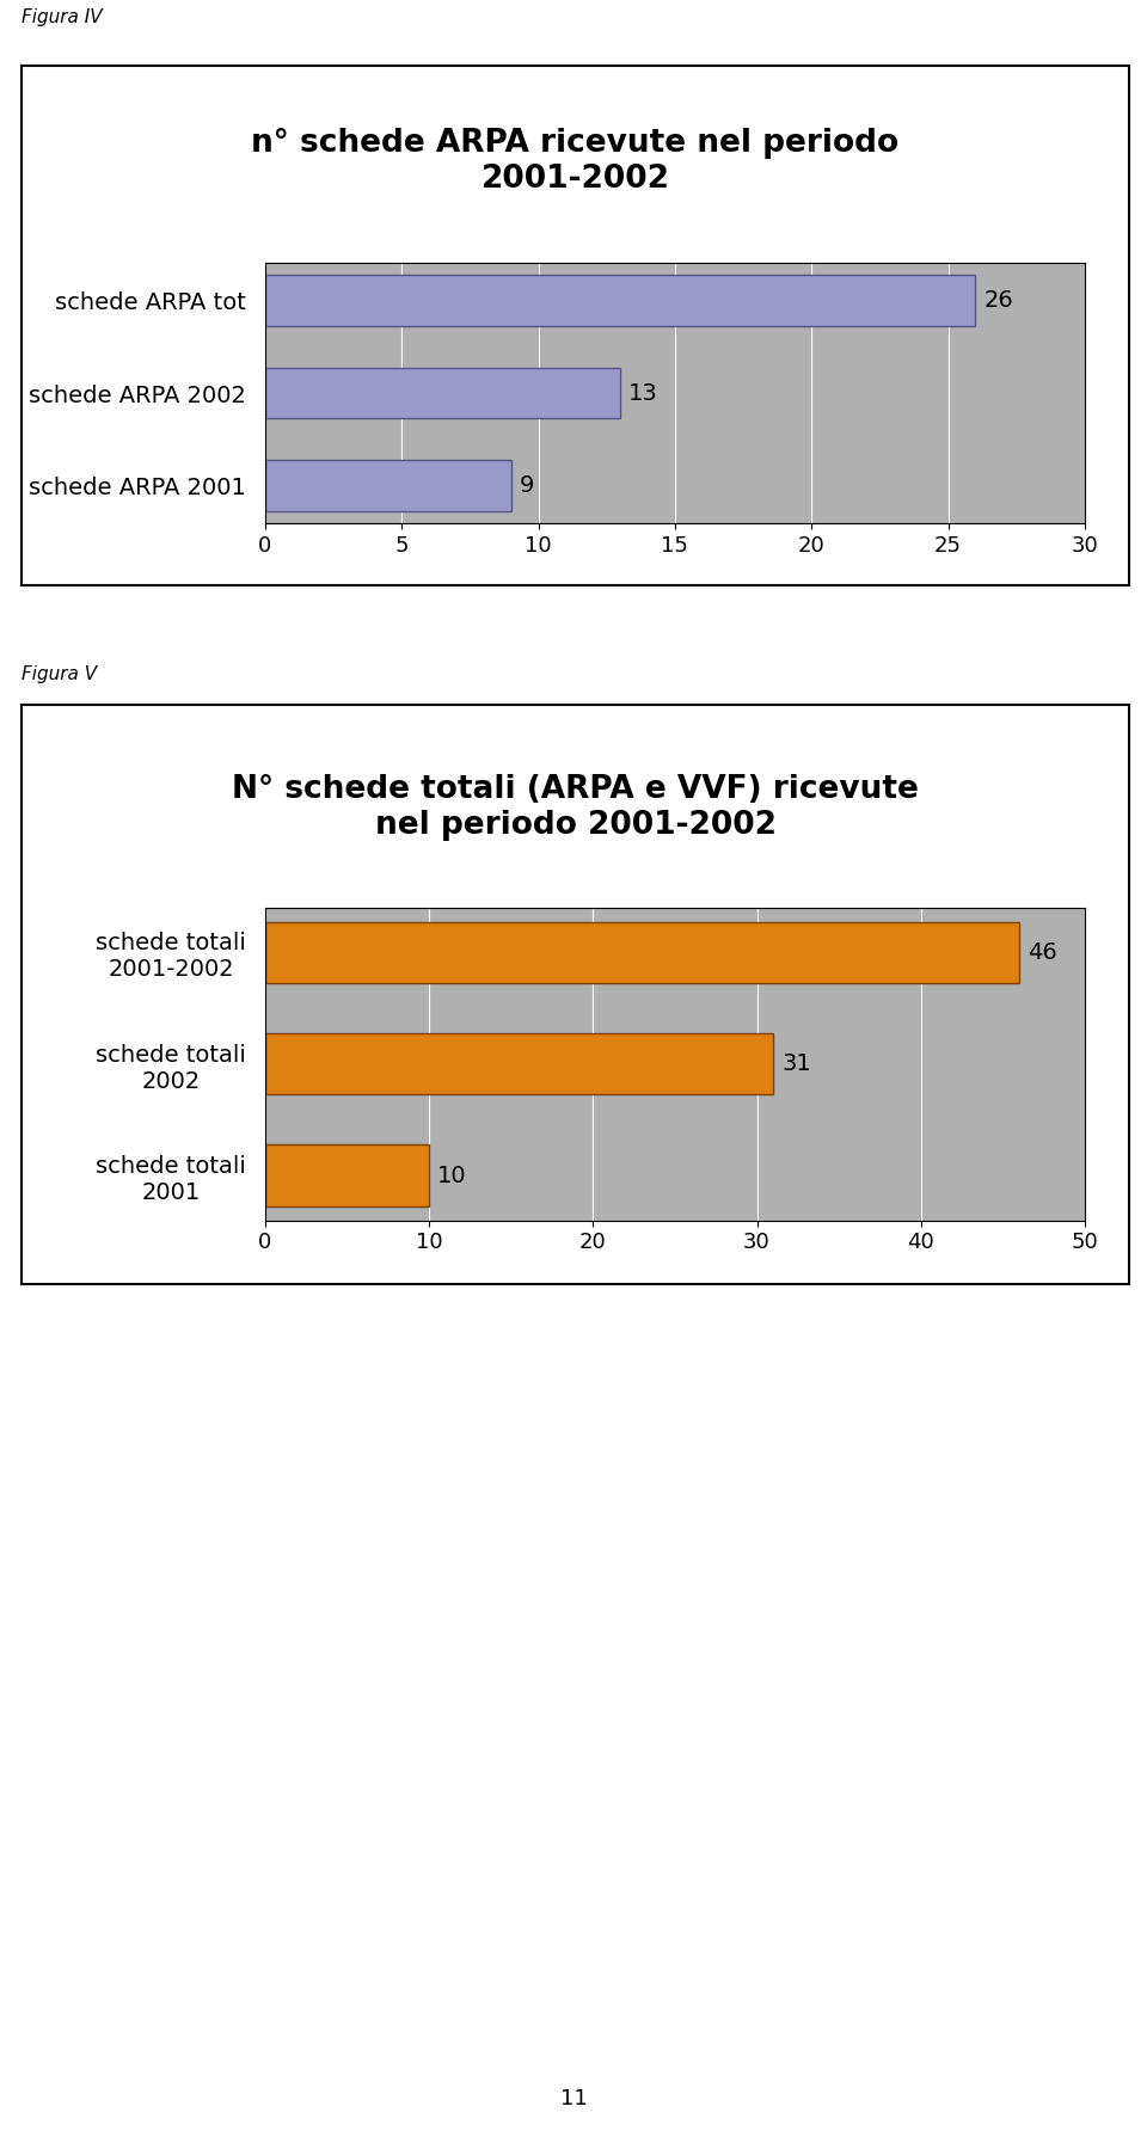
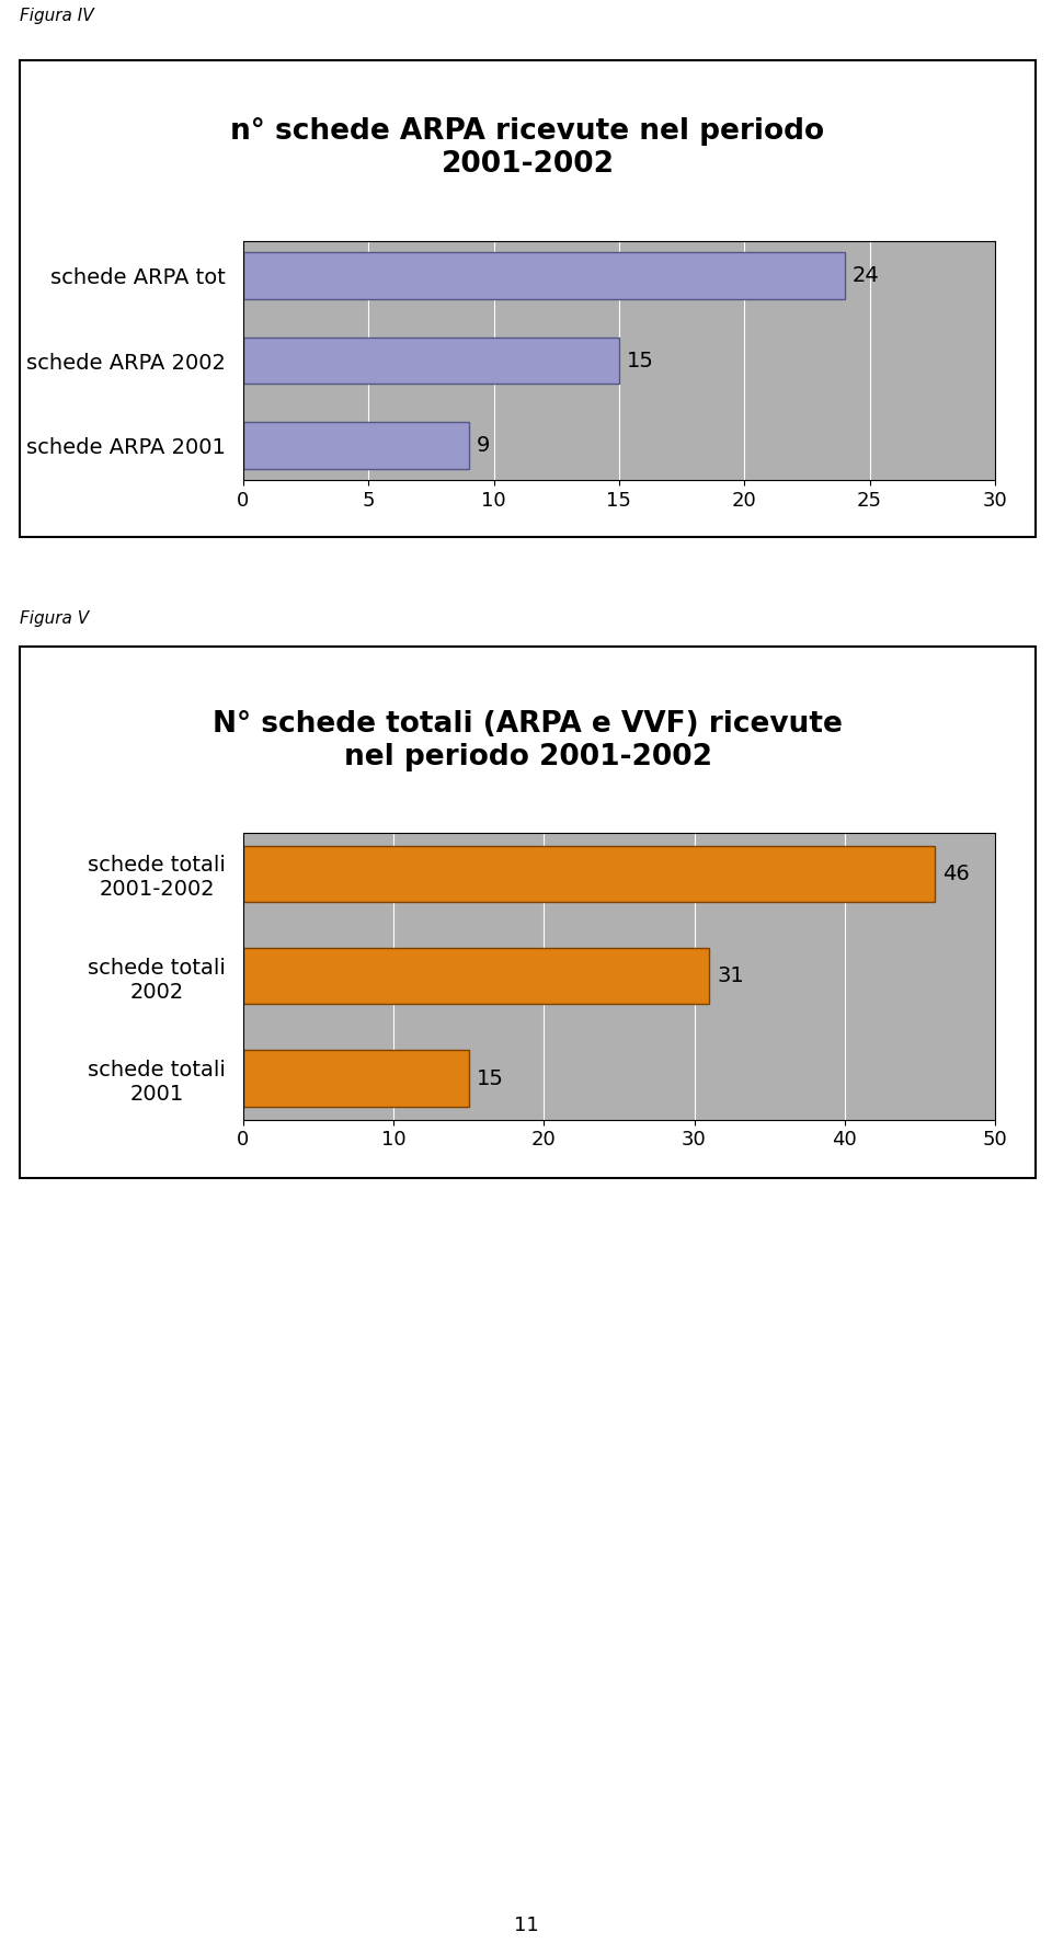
schede ARPA tot: 26 -> 24
schede ARPA 2002: 13 -> 15
schede totali 2001: 10 -> 15
